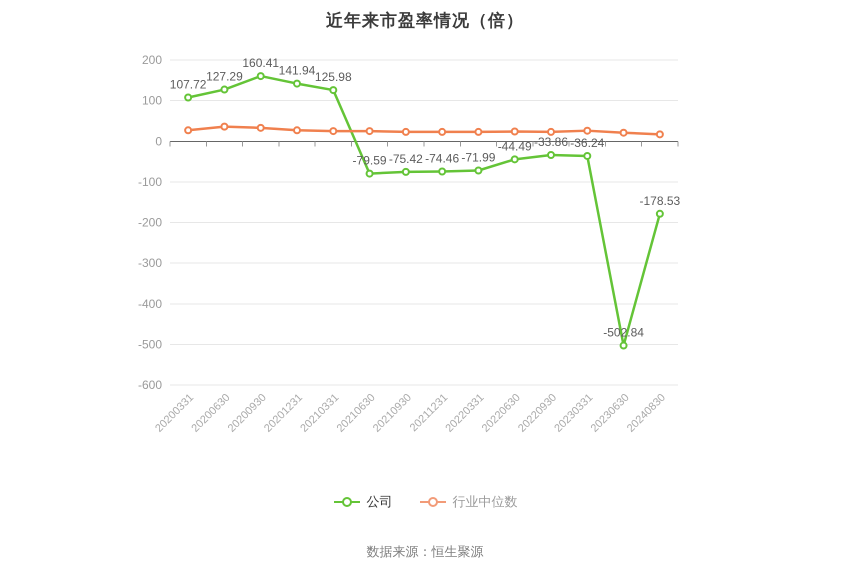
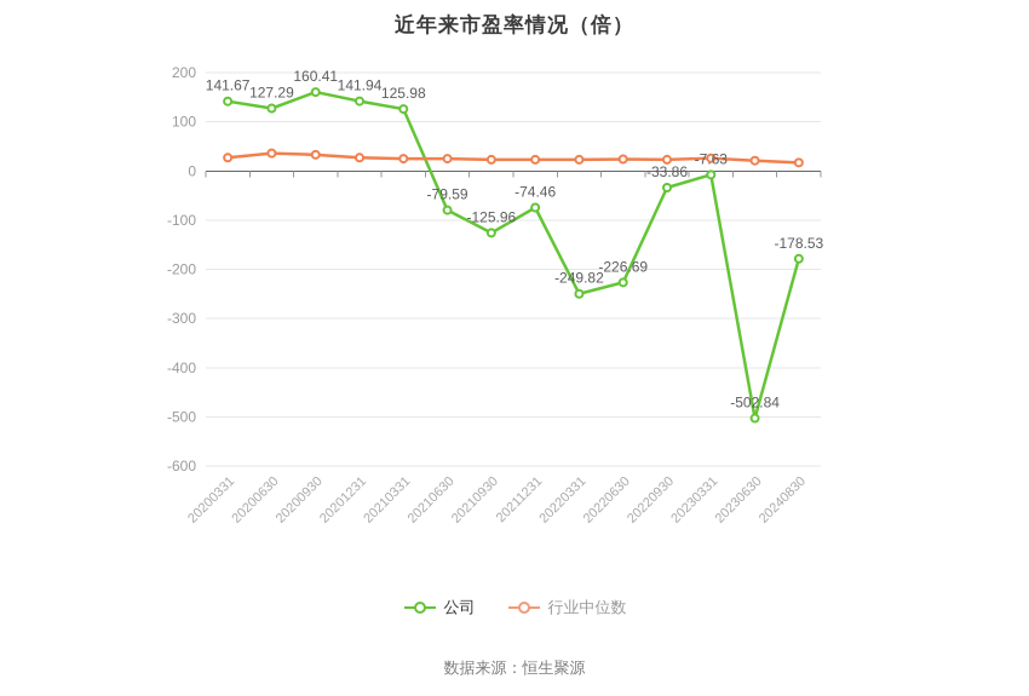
公司/20200331: 107.72 -> 141.67
公司/20210930: -75.42 -> -125.96
公司/20220331: -71.99 -> -249.82
公司/20220630: -44.49 -> -226.69
公司/20230331: -36.24 -> -7.63
